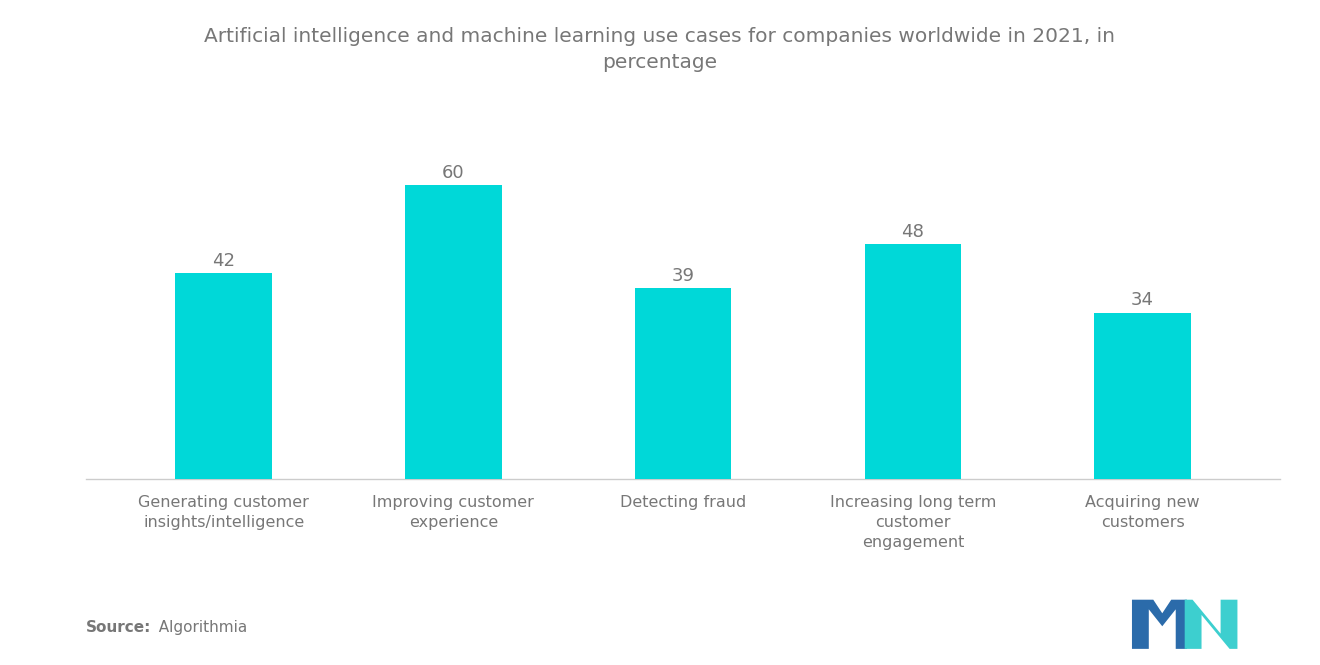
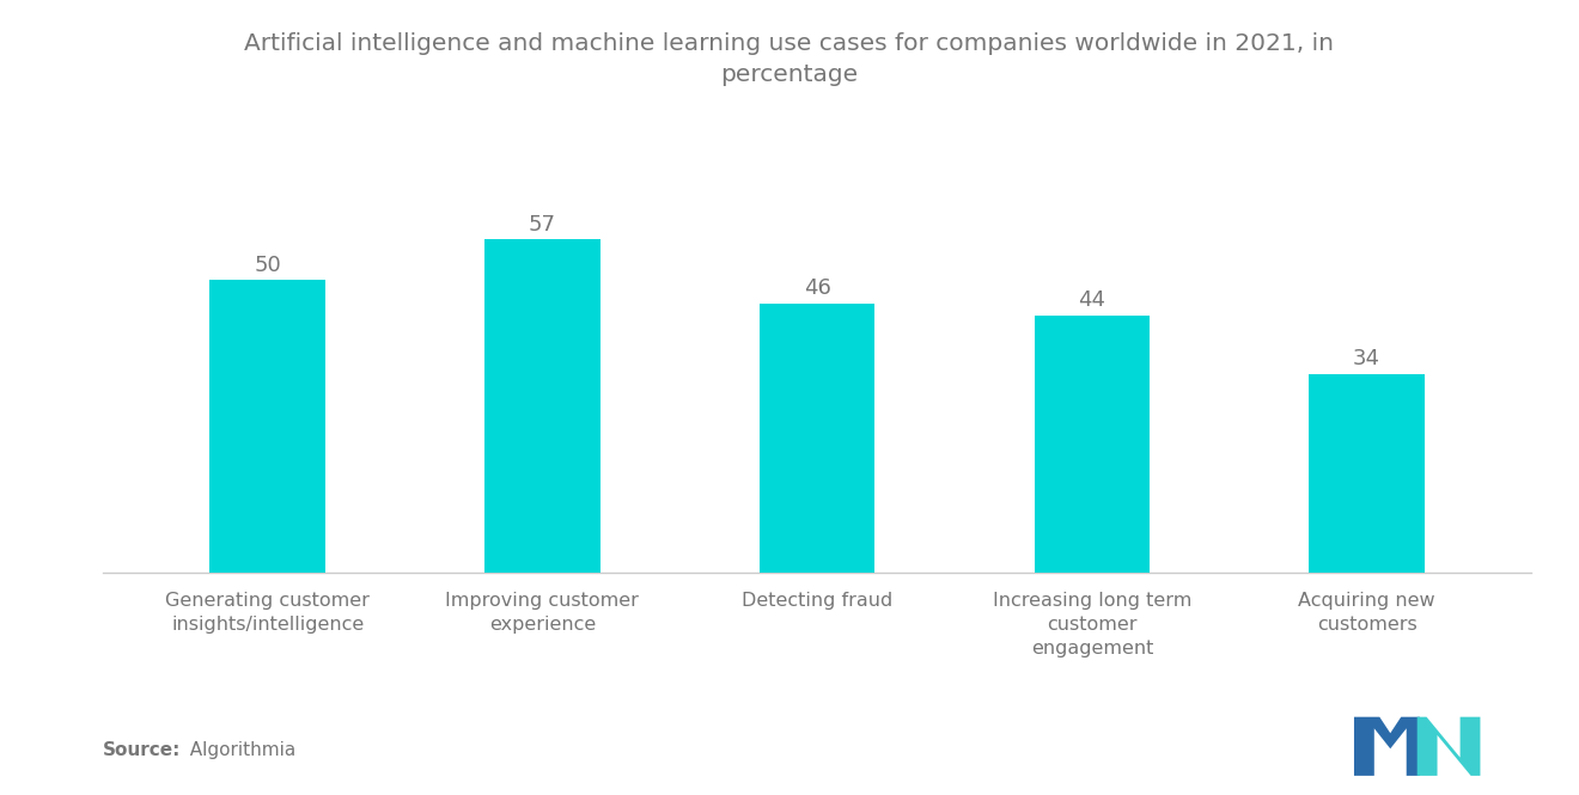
Generating customer insights/intelligence: 42 -> 50
Improving customer experience: 60 -> 57
Detecting fraud: 39 -> 46
Increasing long term customer engagement: 48 -> 44
